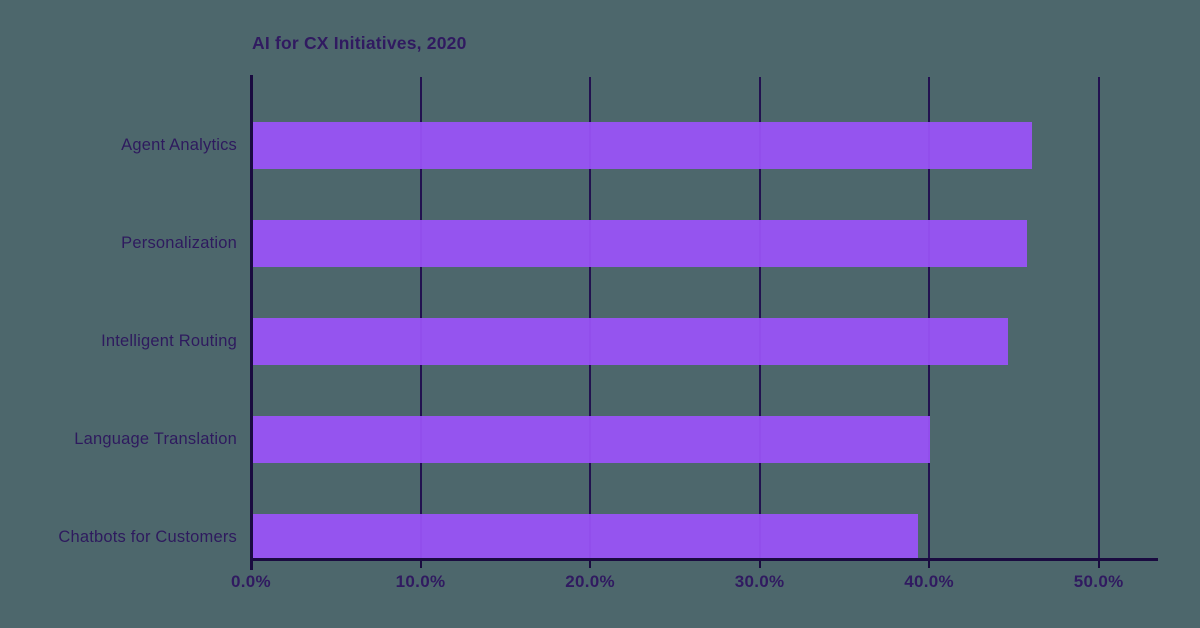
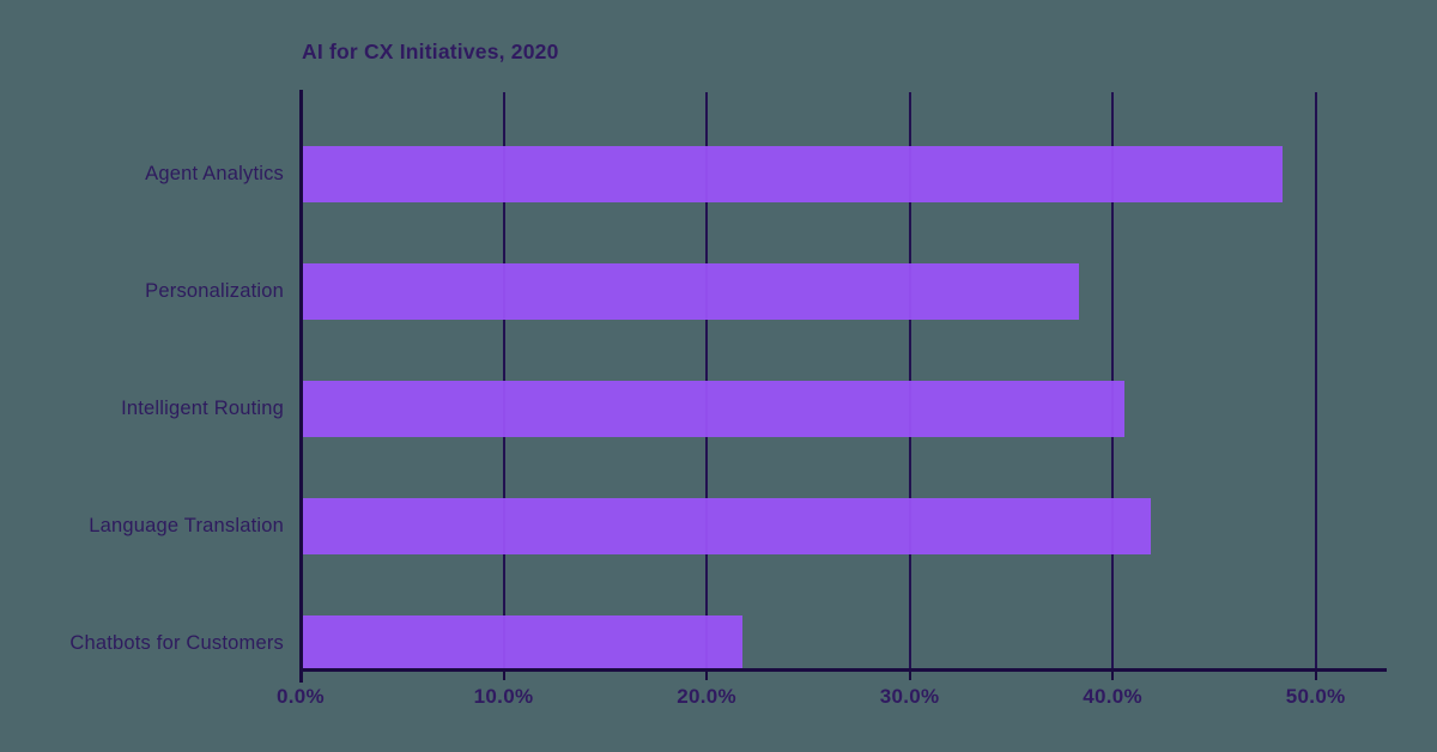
Agent Analytics: 46.0% -> 48.3%
Personalization: 45.7% -> 38.3%
Intelligent Routing: 44.6% -> 40.5%
Language Translation: 40.0% -> 41.8%
Chatbots for Customers: 39.3% -> 21.7%
